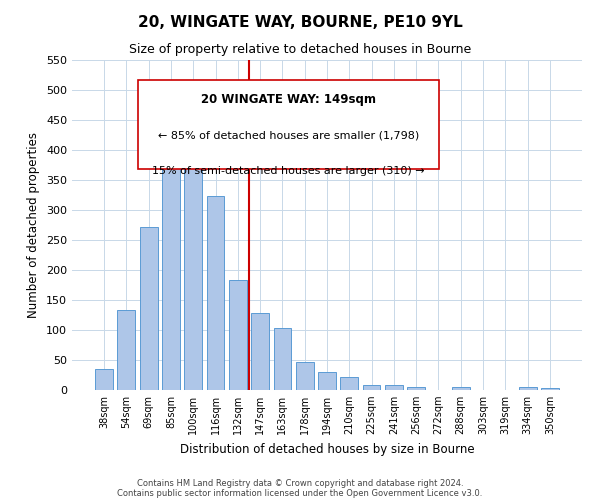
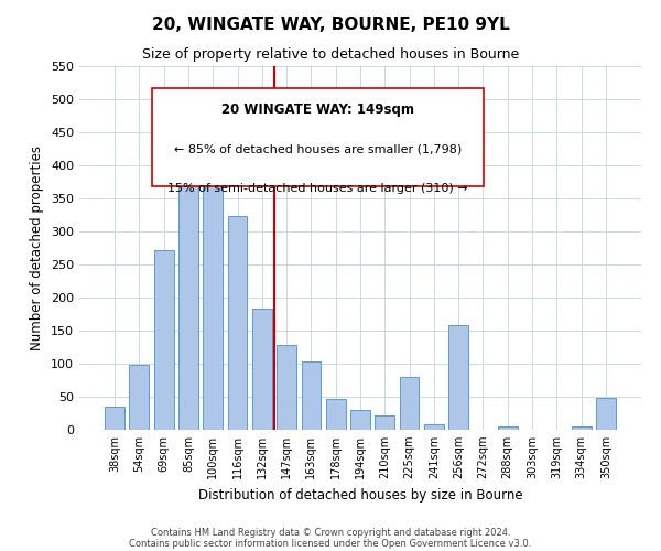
54sqm: 133 -> 98
225sqm: 8 -> 80
256sqm: 5 -> 158
350sqm: 3 -> 48
